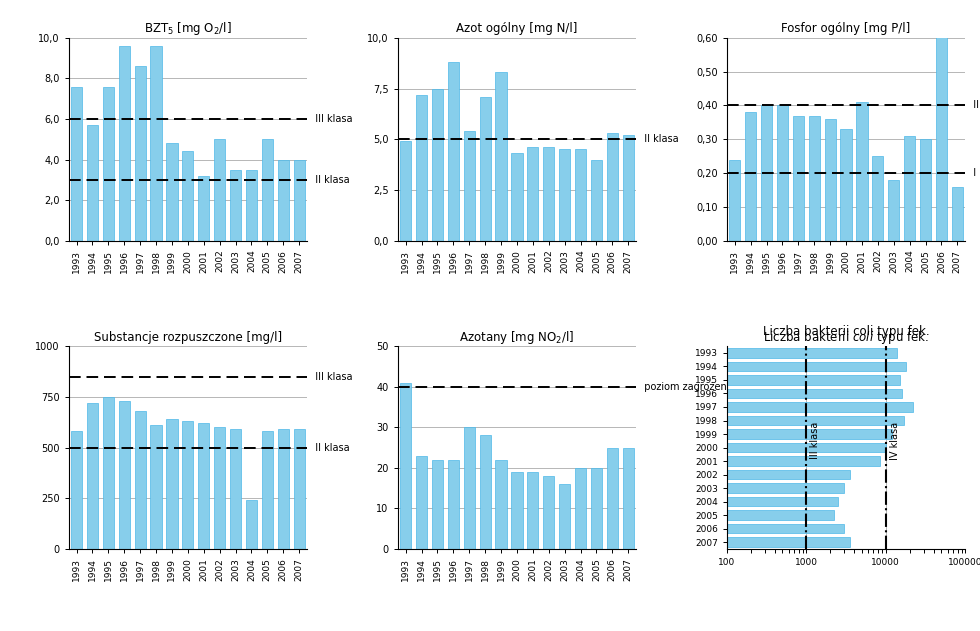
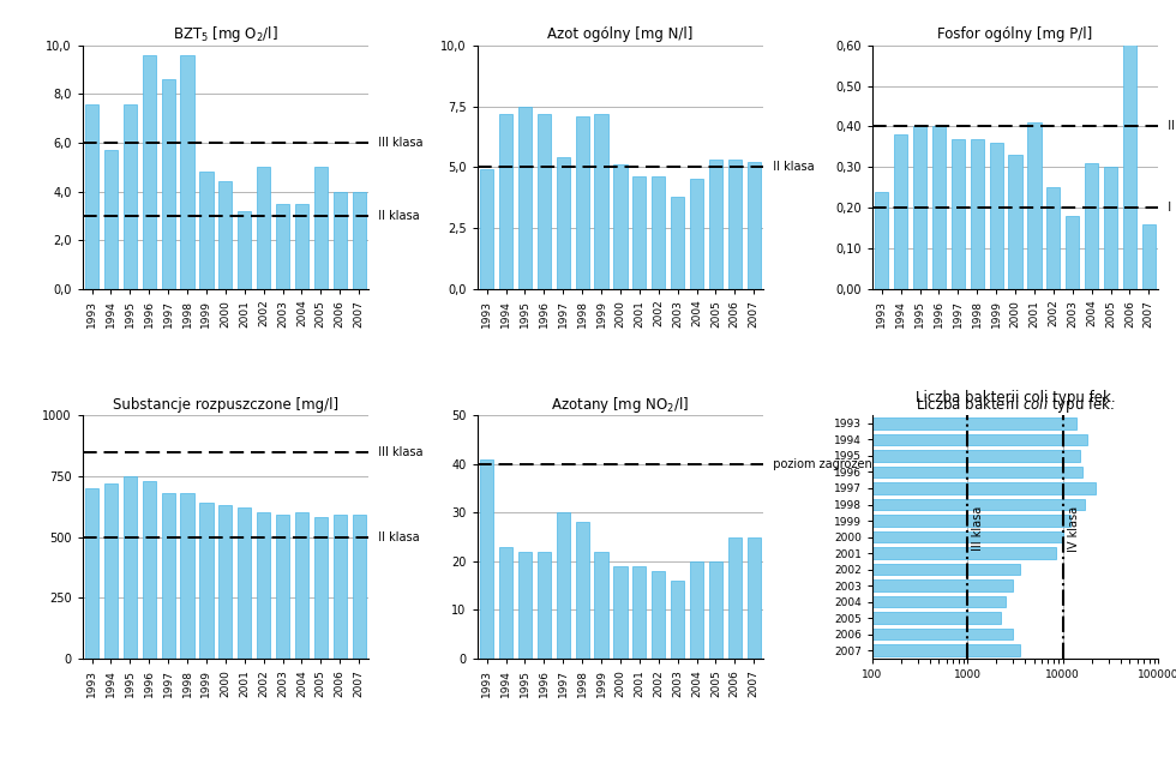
Azot ogólny [mg N/l]/1996: 8,8 -> 7,2
Azot ogólny [mg N/l]/1999: 8,3 -> 7,2
Azot ogólny [mg N/l]/2000: 4,3 -> 5,1
Azot ogólny [mg N/l]/2003: 4,5 -> 3,8
Azot ogólny [mg N/l]/2005: 4,0 -> 5,3
Substancje rozpuszczone [mg/l]/1993: 580 -> 700
Substancje rozpuszczone [mg/l]/1998: 610 -> 680
Substancje rozpuszczone [mg/l]/2004: 240 -> 600
